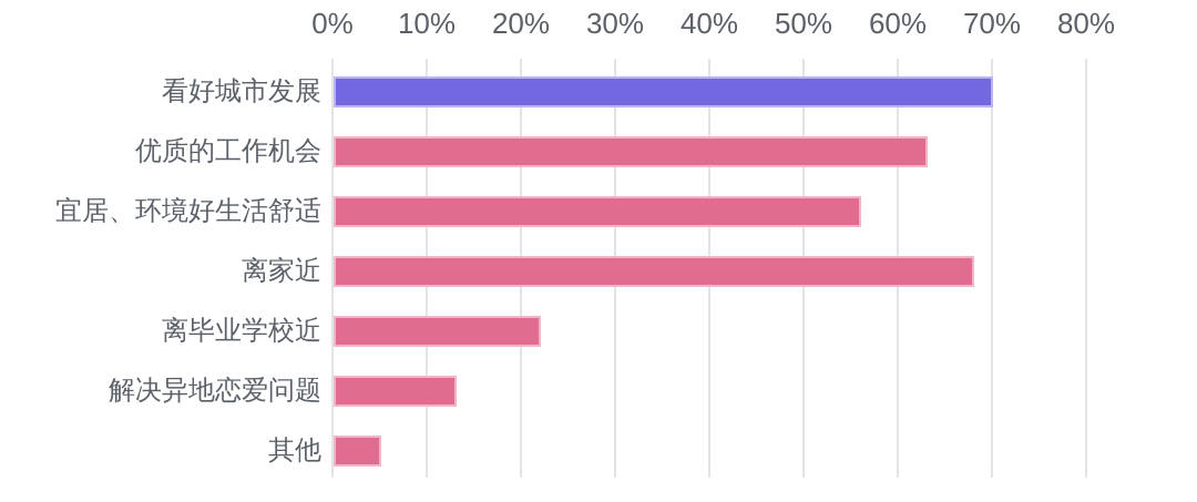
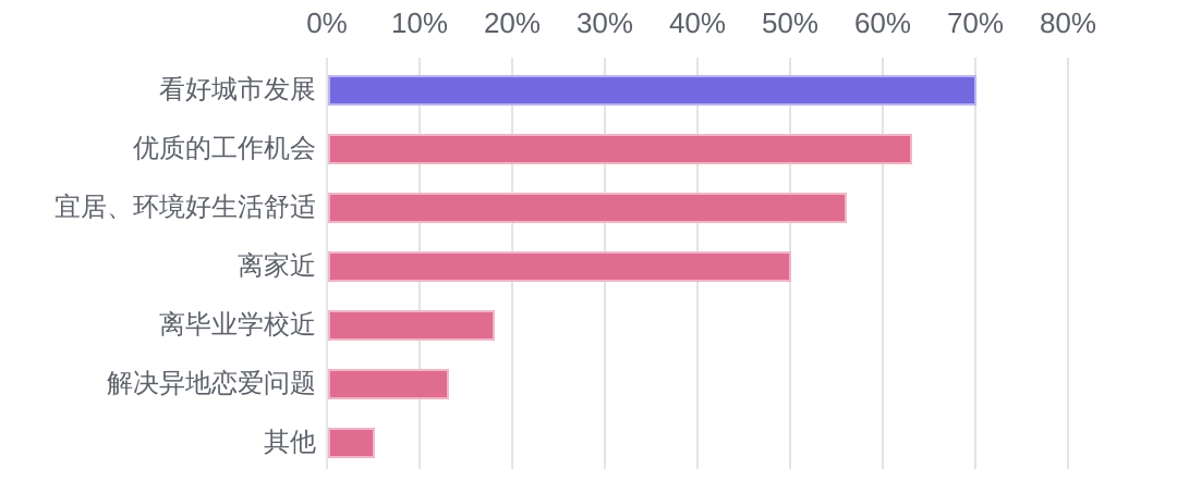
离家近: 68% -> 50%
离毕业学校近: 22% -> 18%
